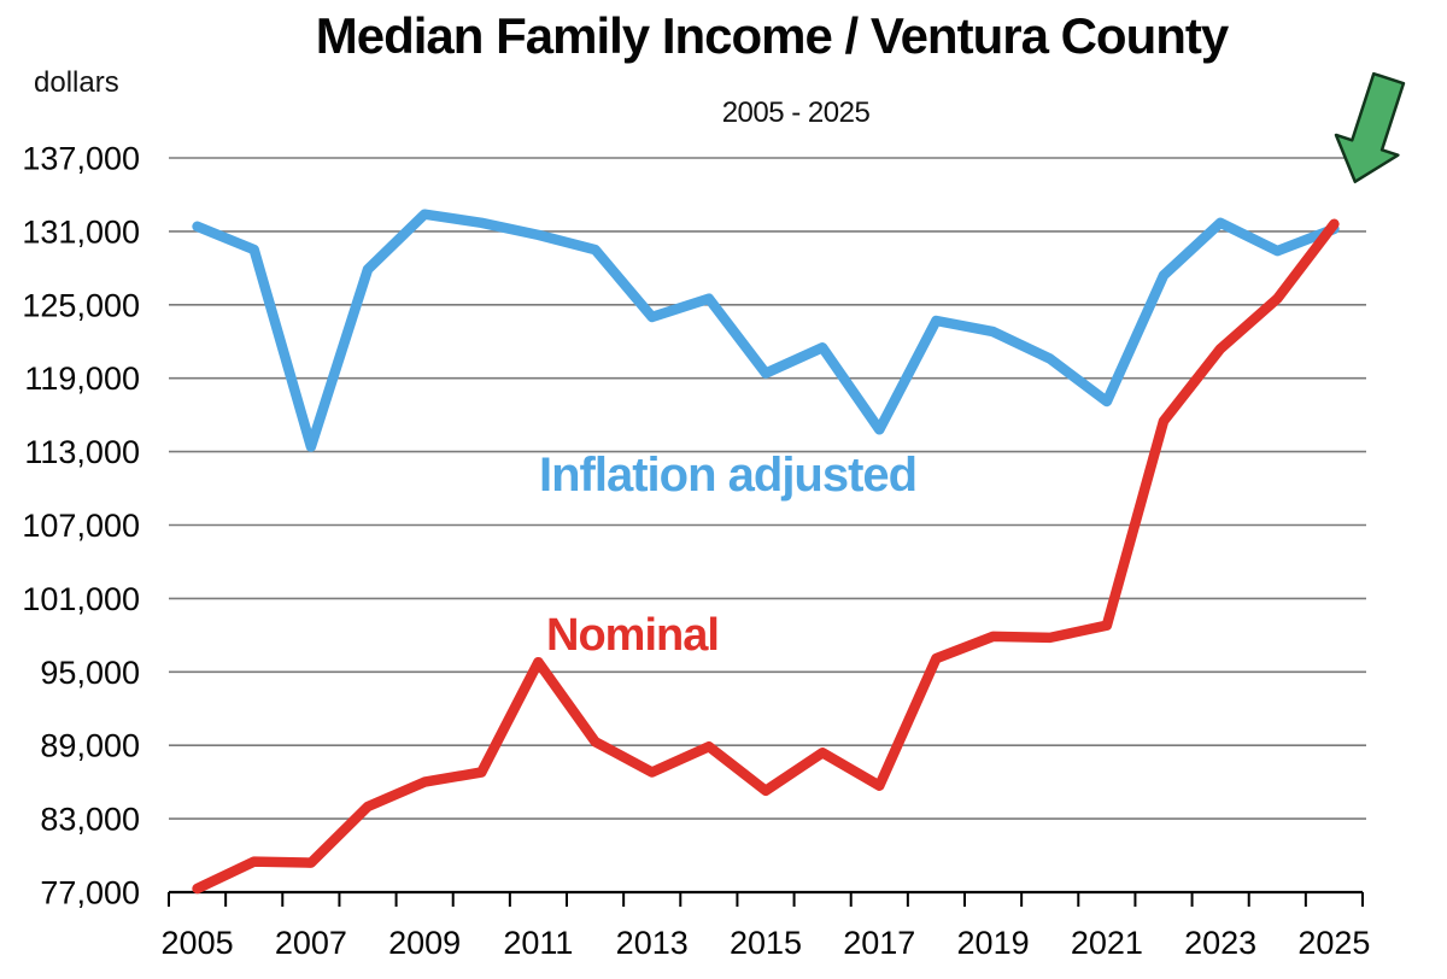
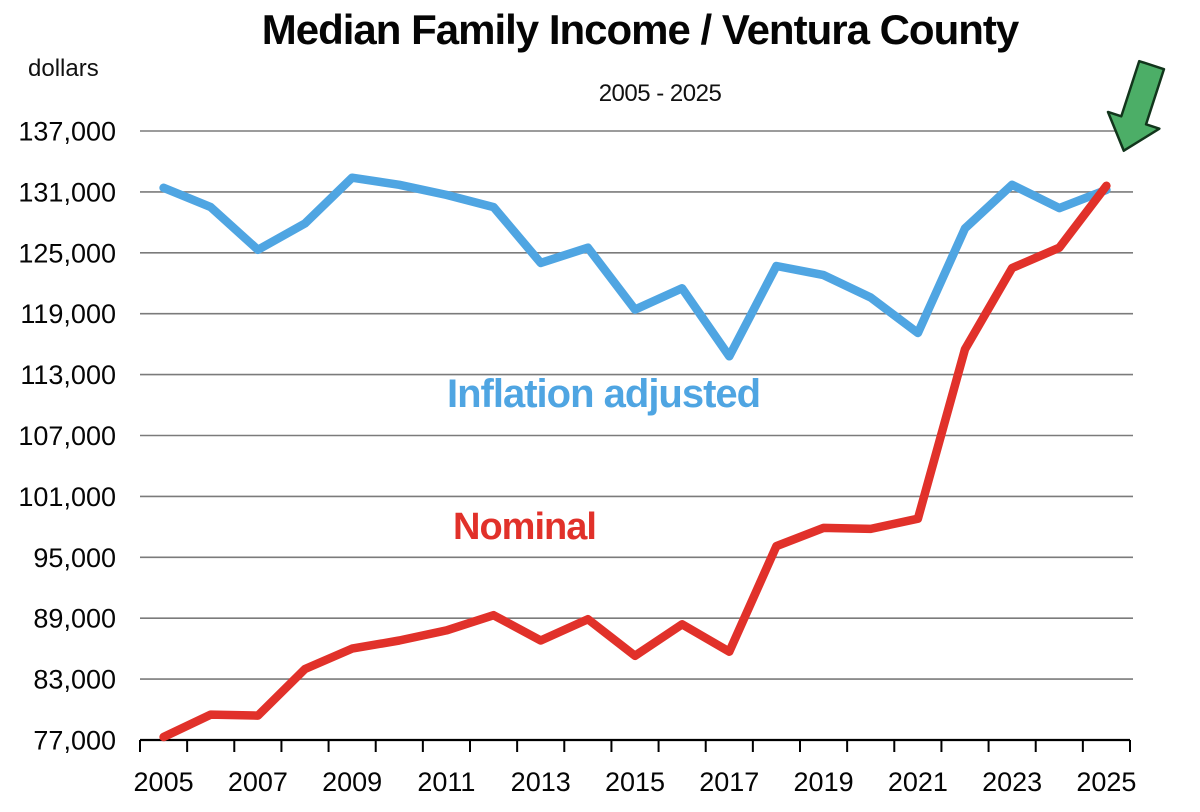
Inflation adjusted/2007: 113400 -> 125300
Nominal/2011: 95800 -> 87800
Nominal/2023: 121400 -> 123500
